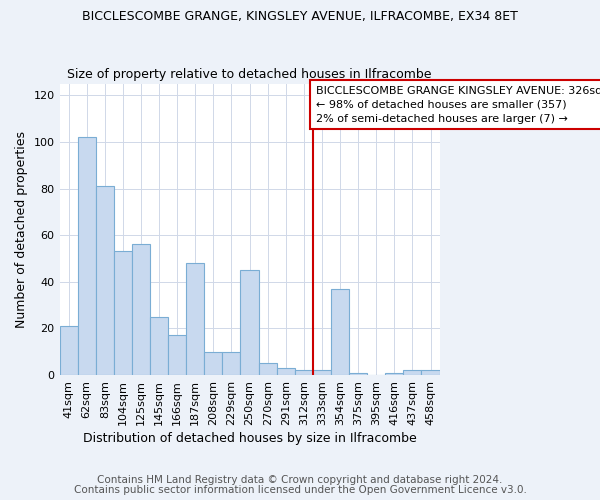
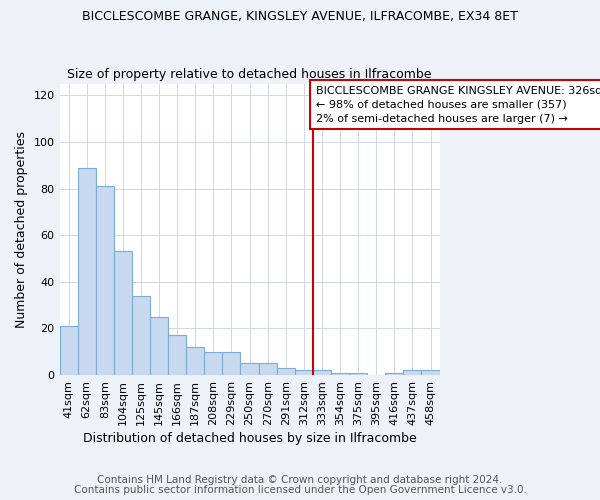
62sqm: 102 -> 89
125sqm: 56 -> 34
187sqm: 48 -> 12
250sqm: 45 -> 5
354sqm: 37 -> 1
